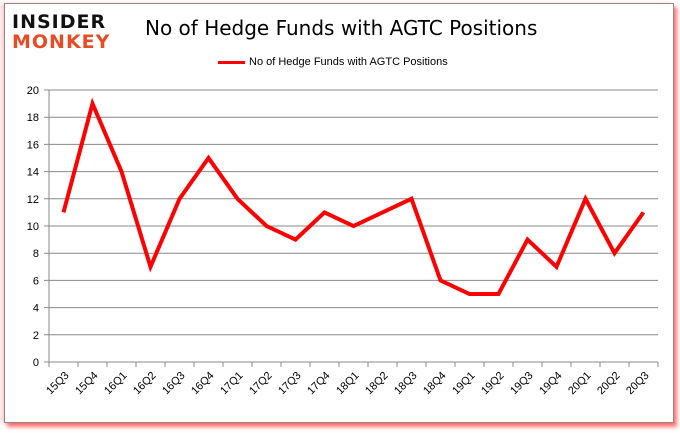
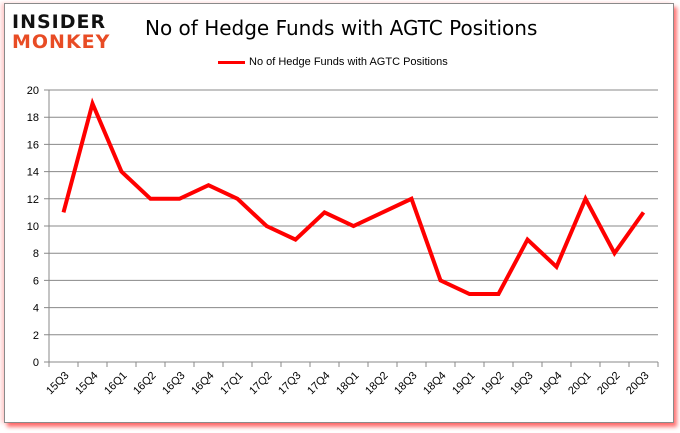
16Q2: 7 -> 12
16Q4: 15 -> 13
